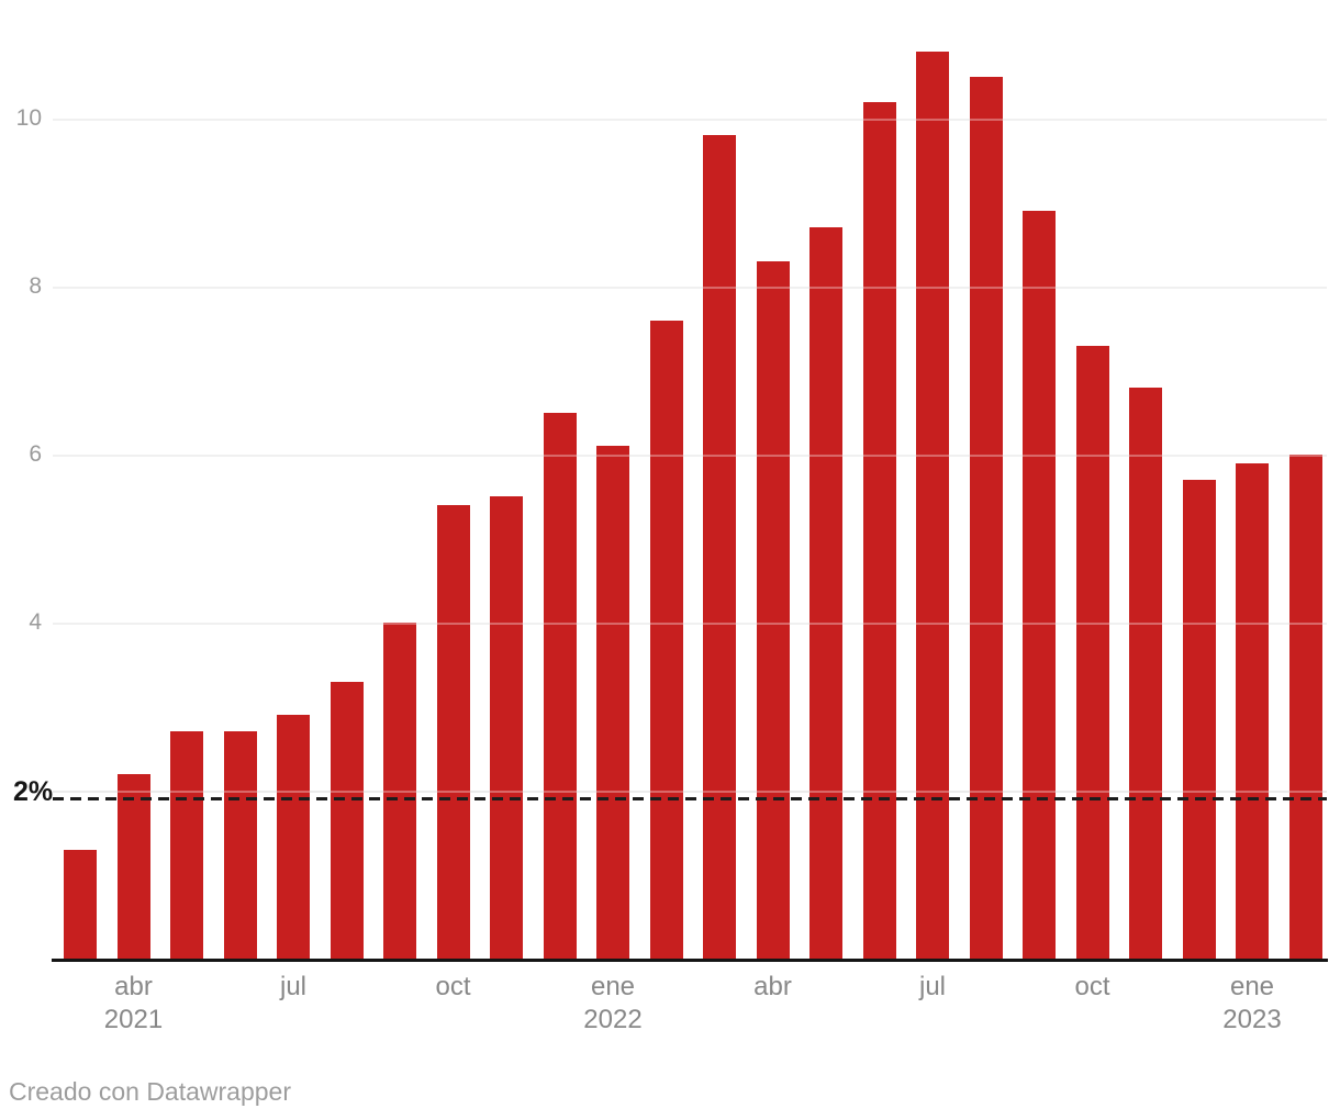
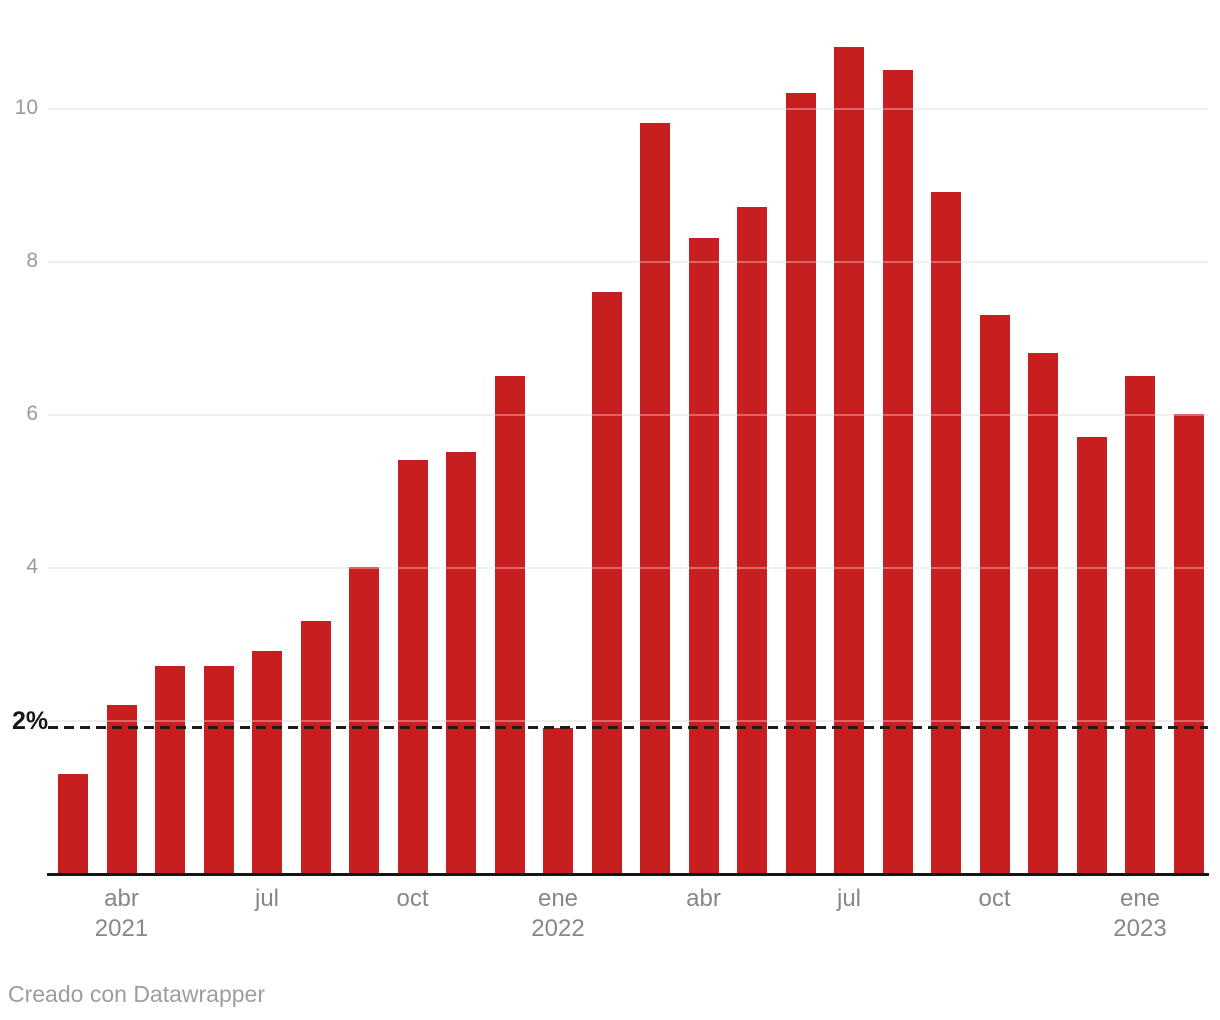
ene 2022: 6.1 -> 1.9
ene 2023: 5.9 -> 6.5
